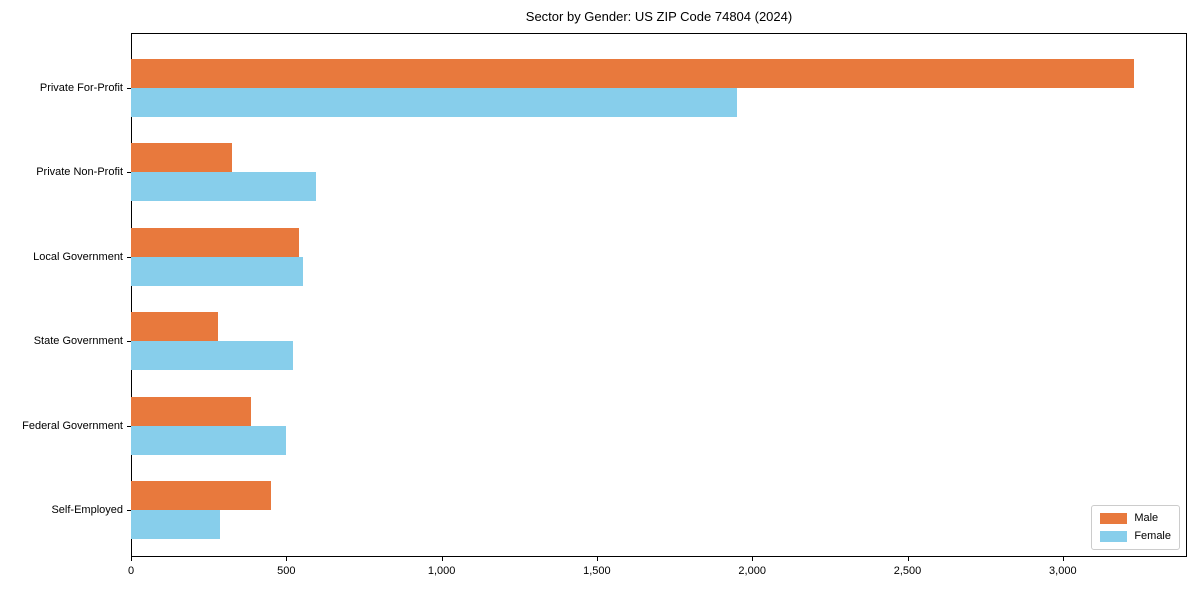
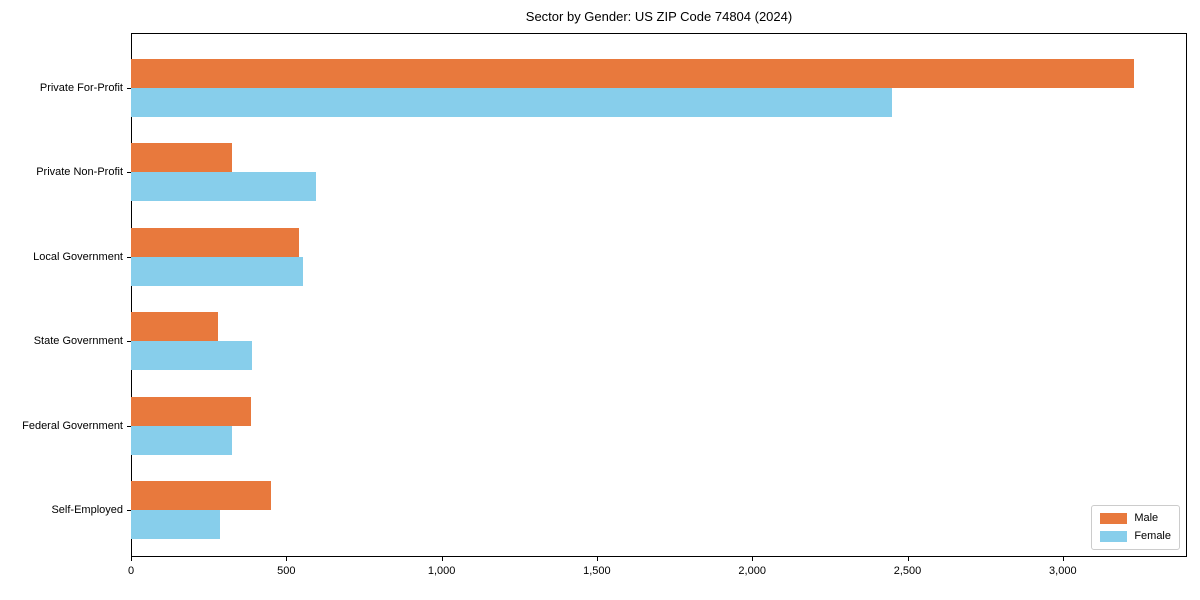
Female/Private For-Profit: 1950 -> 2450
Female/State Government: 520 -> 390
Female/Federal Government: 500 -> 320
